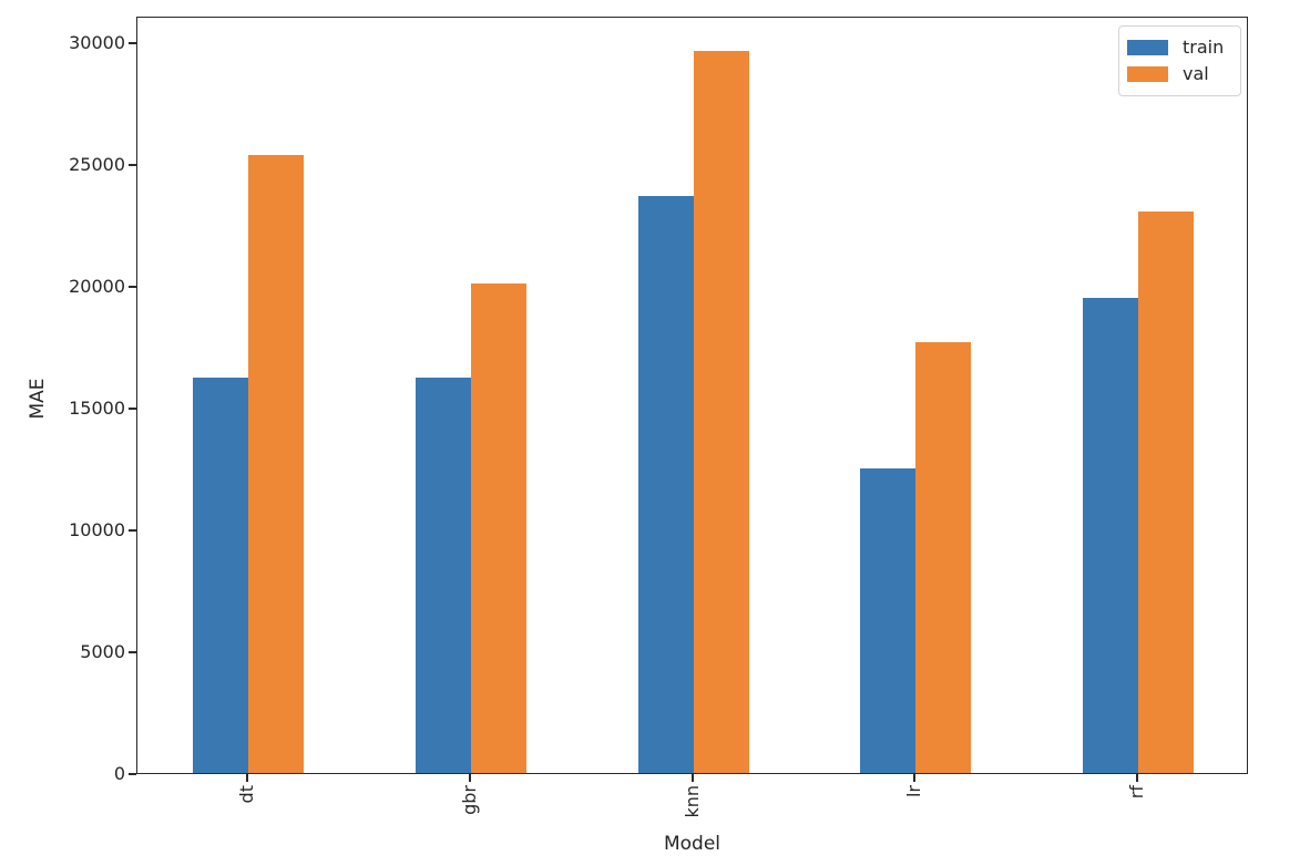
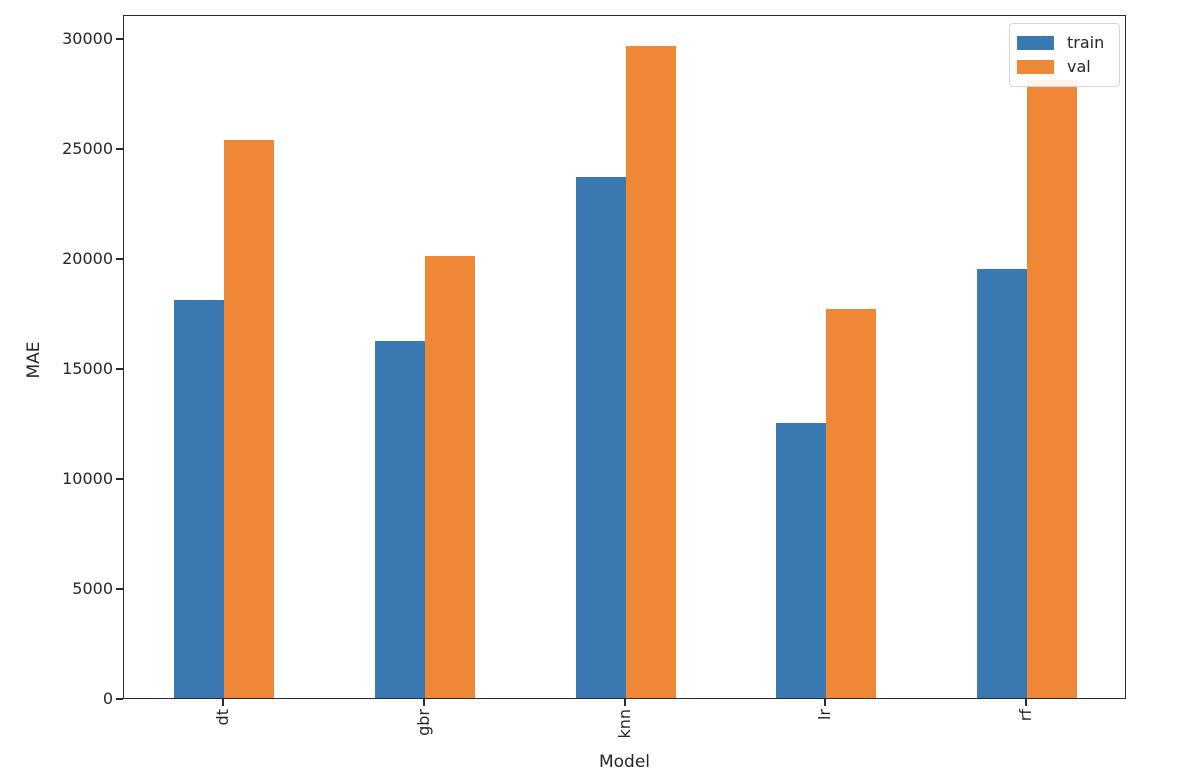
train/dt: 16200 -> 18100
val/rf: 23000 -> 28100
